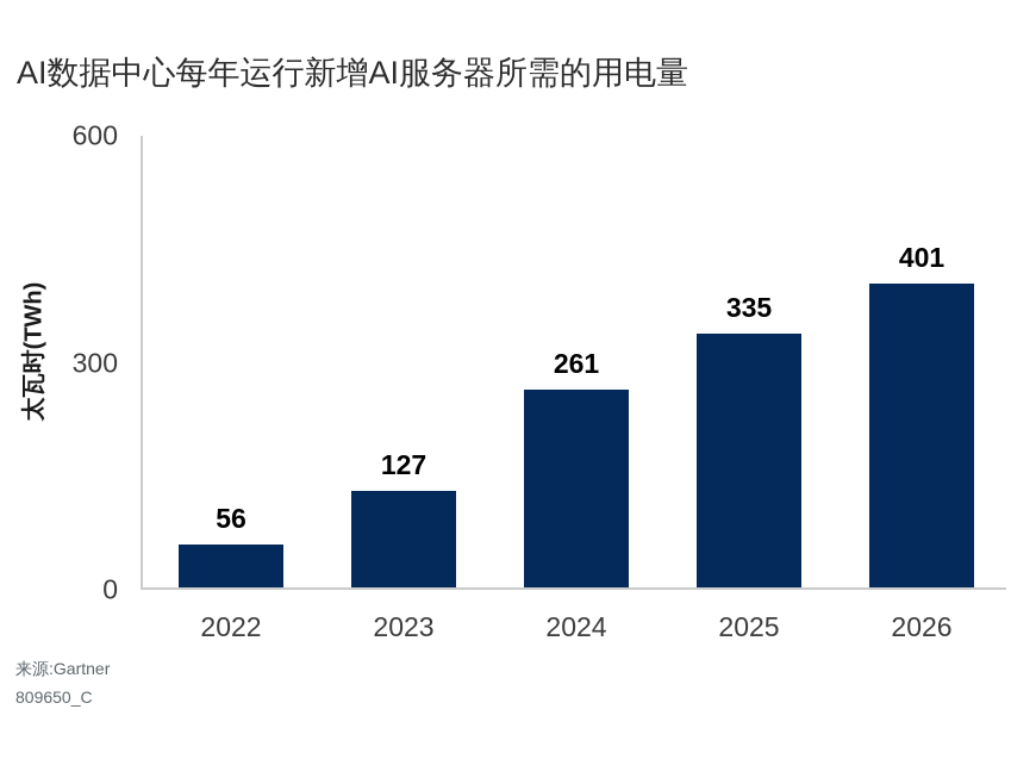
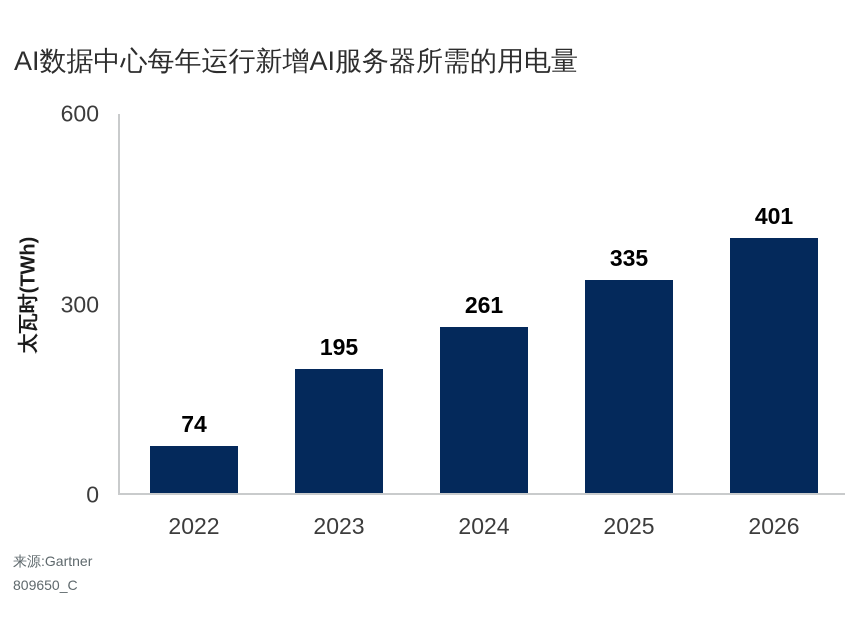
2022: 56 -> 74
2023: 127 -> 195
